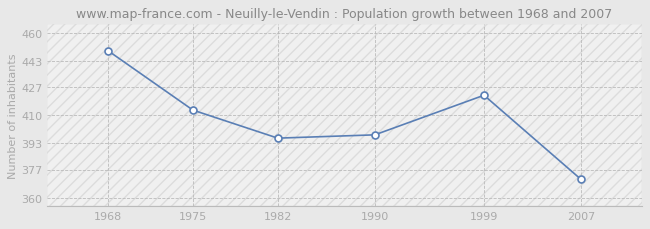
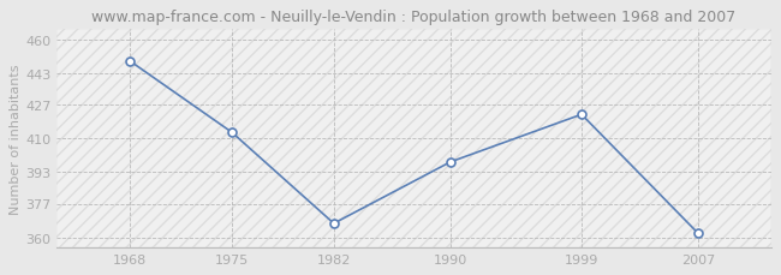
1982: 396 -> 367
2007: 371 -> 362
